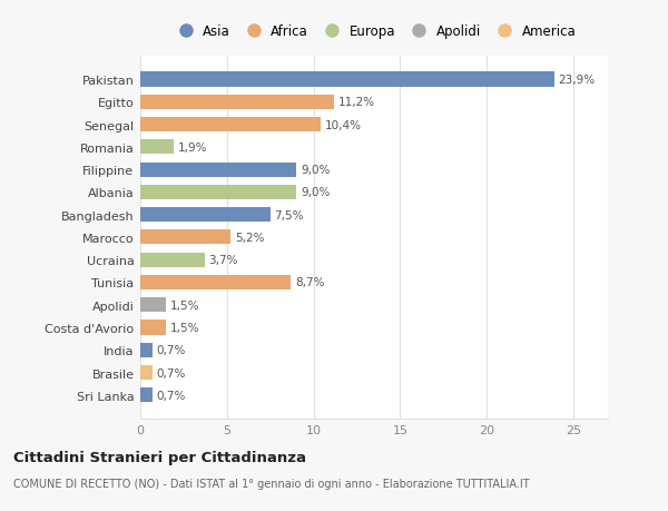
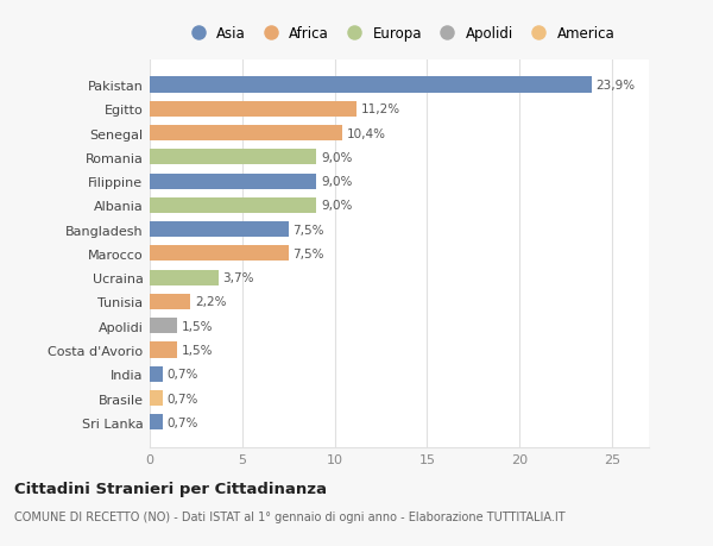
Romania: 1,9% -> 9,0%
Marocco: 5,2% -> 7,5%
Tunisia: 8,7% -> 2,2%
